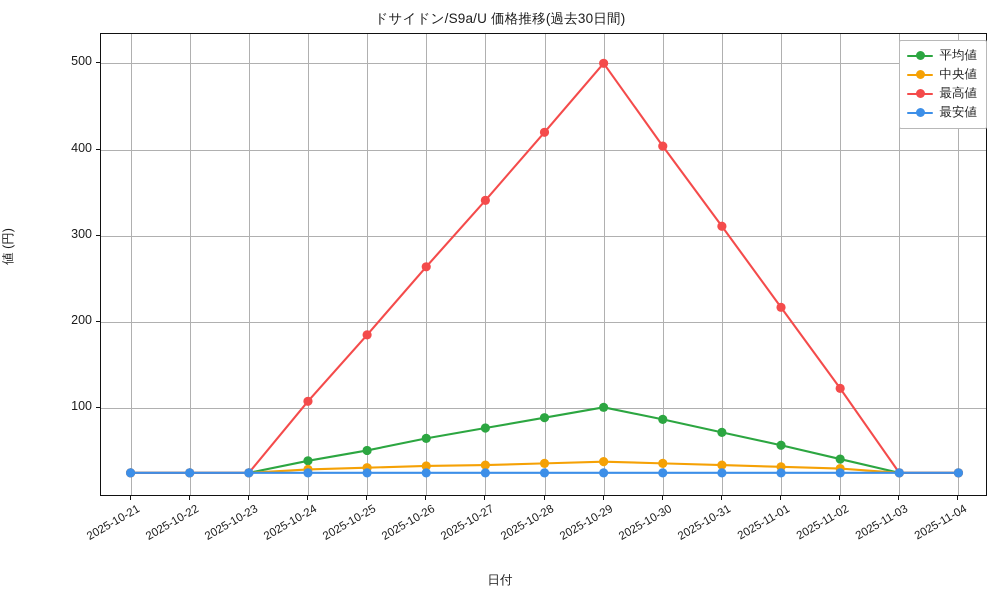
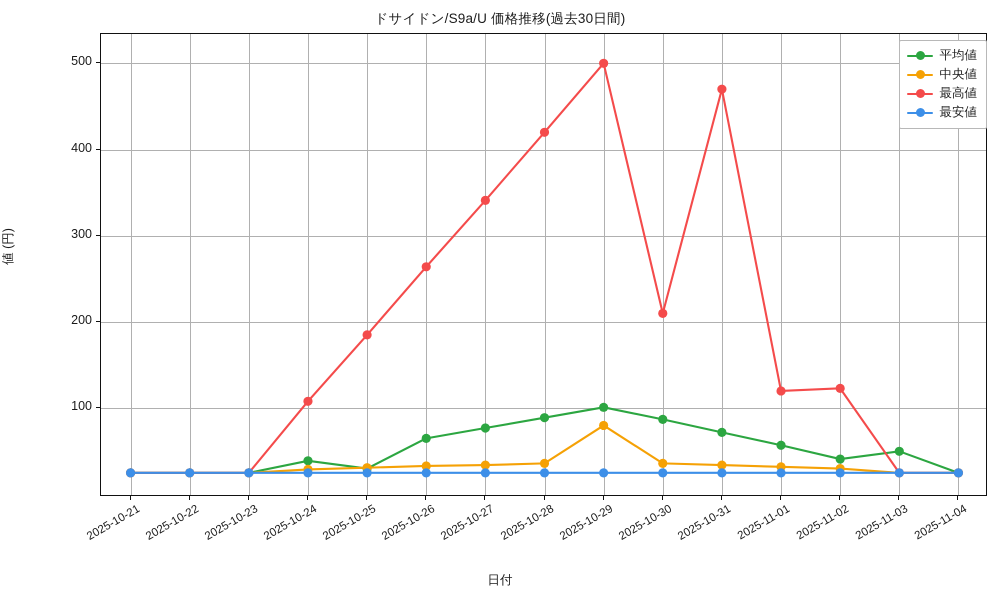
平均値/2025-10-25: 50 -> 30
中央値/2025-10-29: 40 -> 80
最高値/2025-10-30: 400 -> 210
最高値/2025-10-31: 310 -> 470
最高値/2025-11-01: 220 -> 120
平均値/2025-11-03: 20 -> 50
